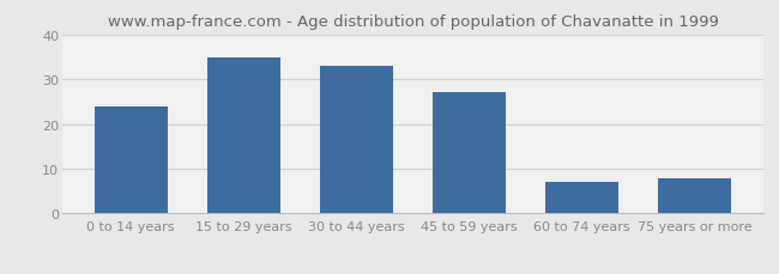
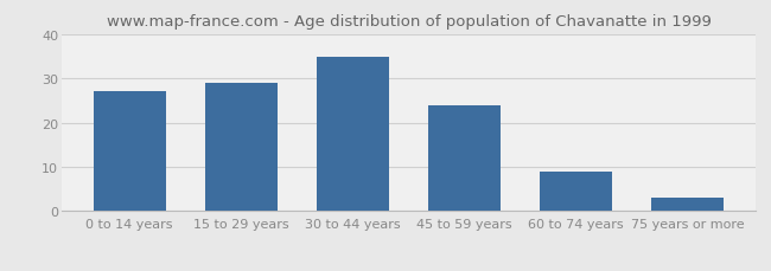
0 to 14 years: 24 -> 27
15 to 29 years: 35 -> 29
30 to 44 years: 33 -> 35
45 to 59 years: 27 -> 24
60 to 74 years: 7 -> 9
75 years or more: 8 -> 3
